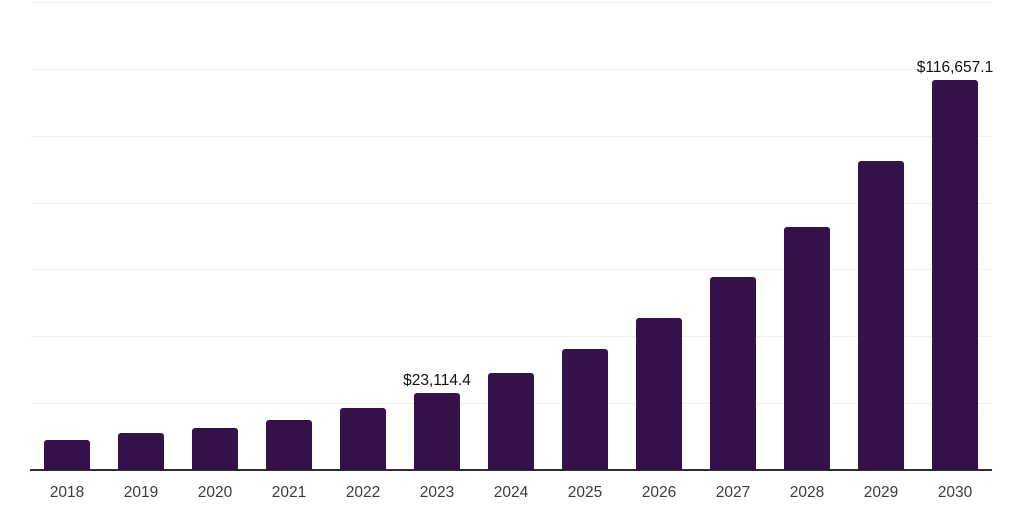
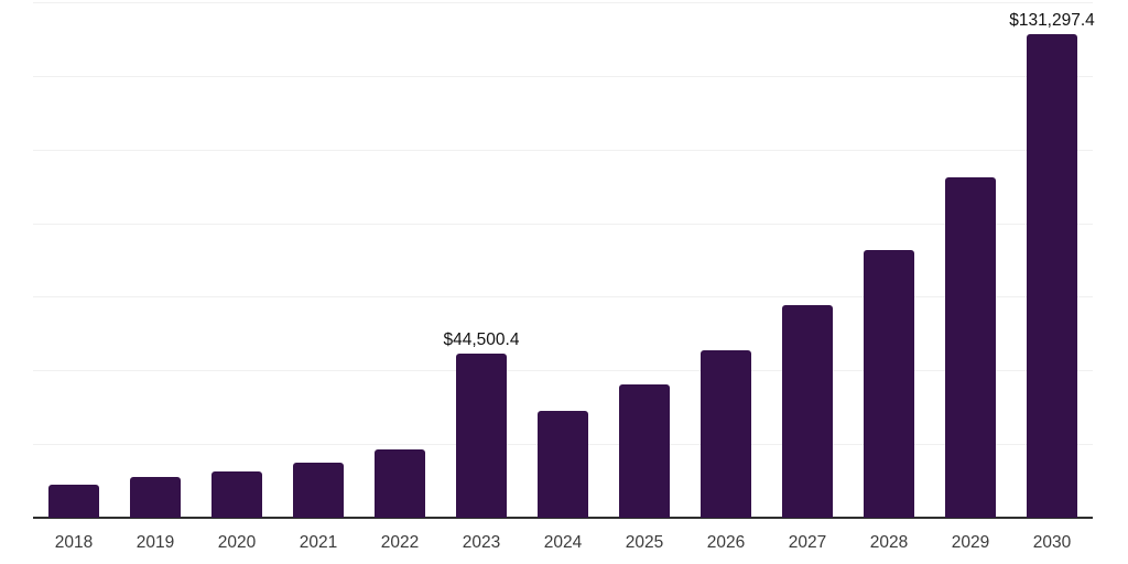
2023: $23,114.4 -> $44,500.4
2030: $116,657.1 -> $131,297.4
